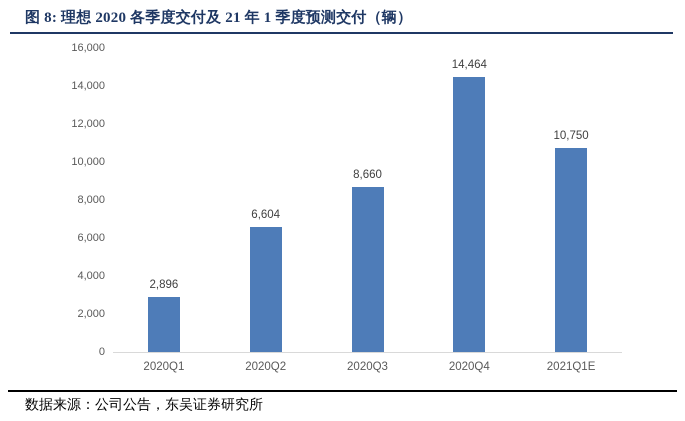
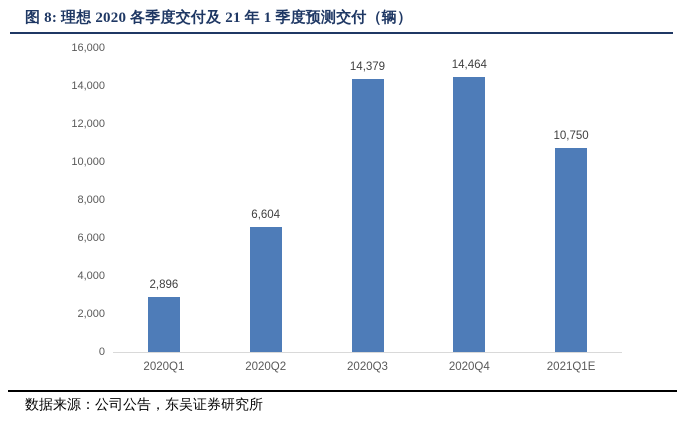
2020Q3: 8,660 -> 14,379
